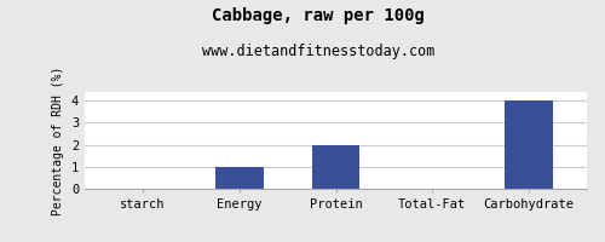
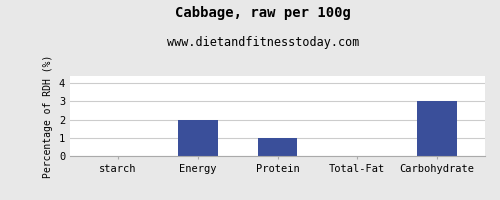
Energy: 1 -> 2
Protein: 2 -> 1
Carbohydrate: 4 -> 3
